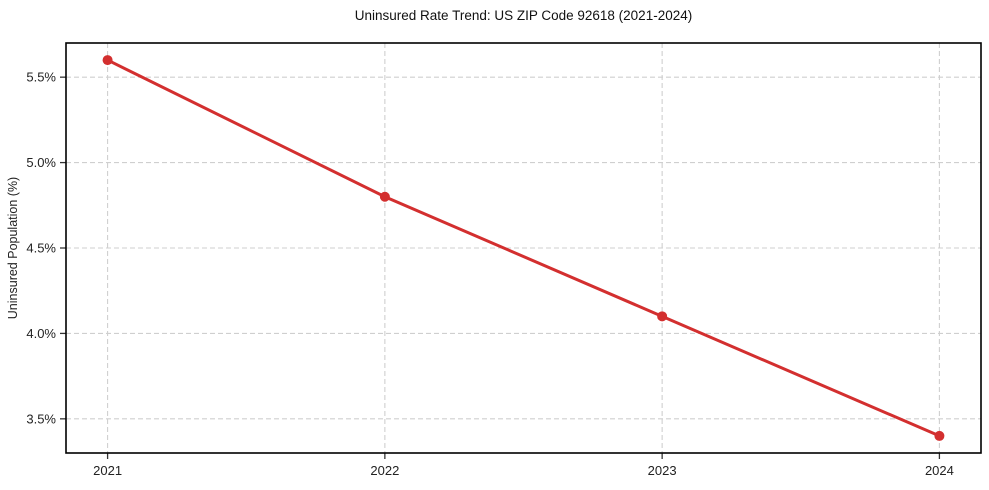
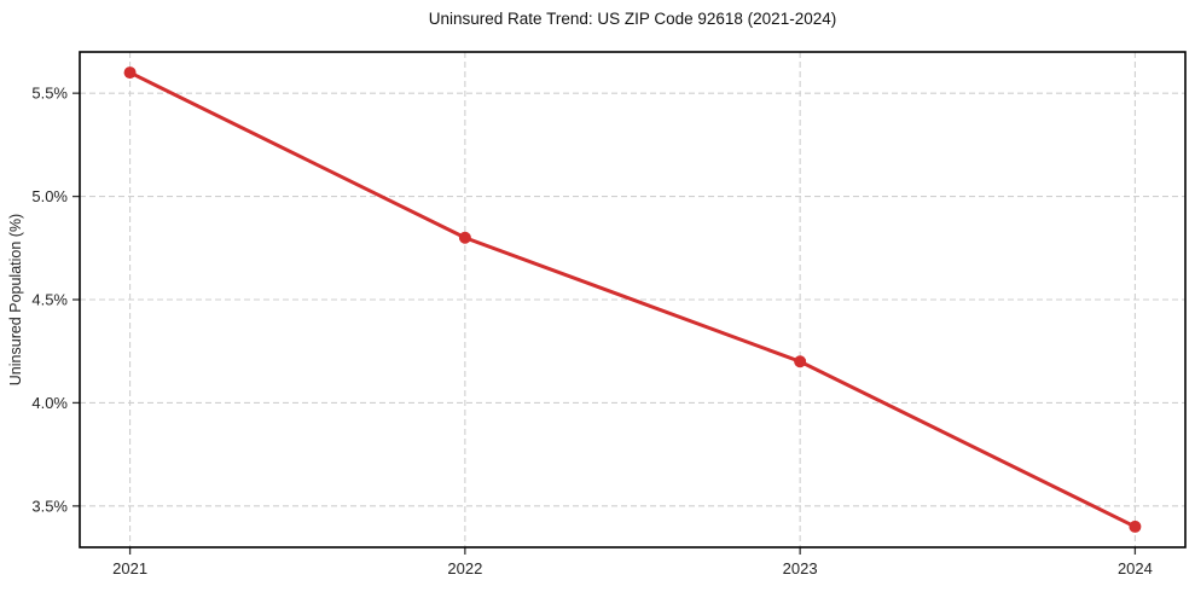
2023: 4.1% -> 4.2%
